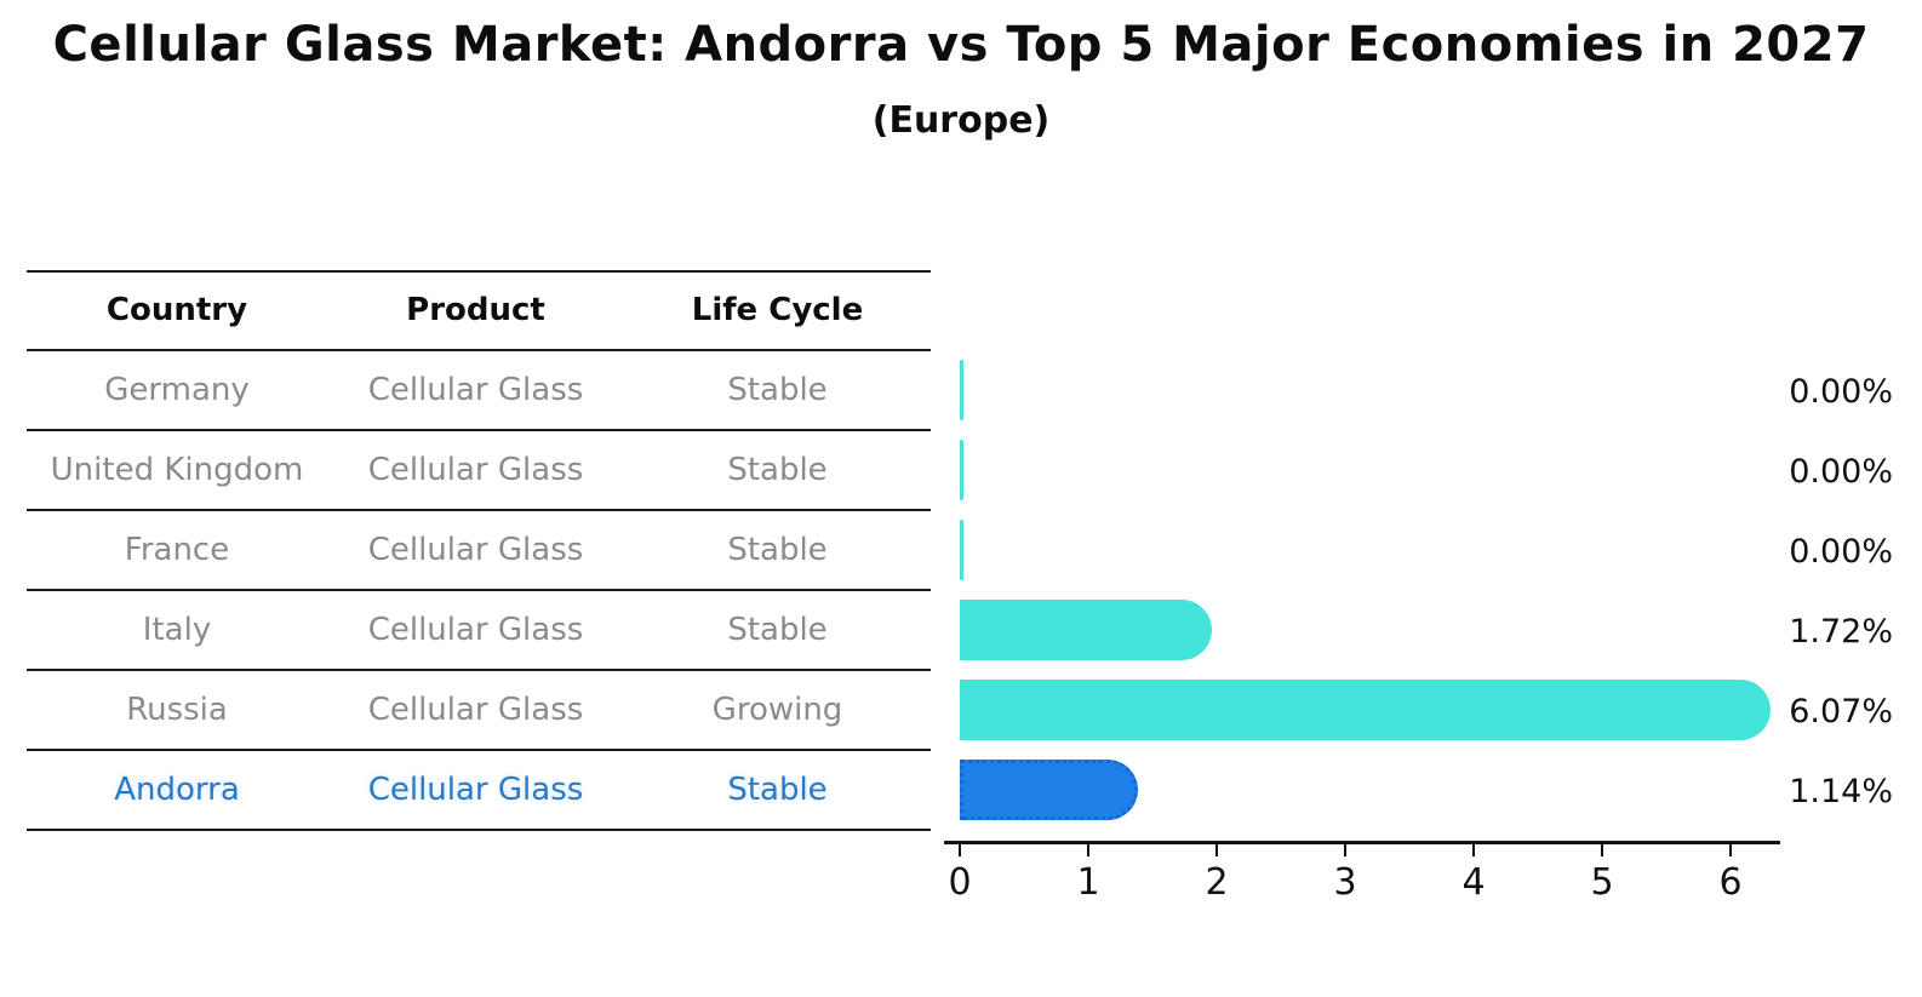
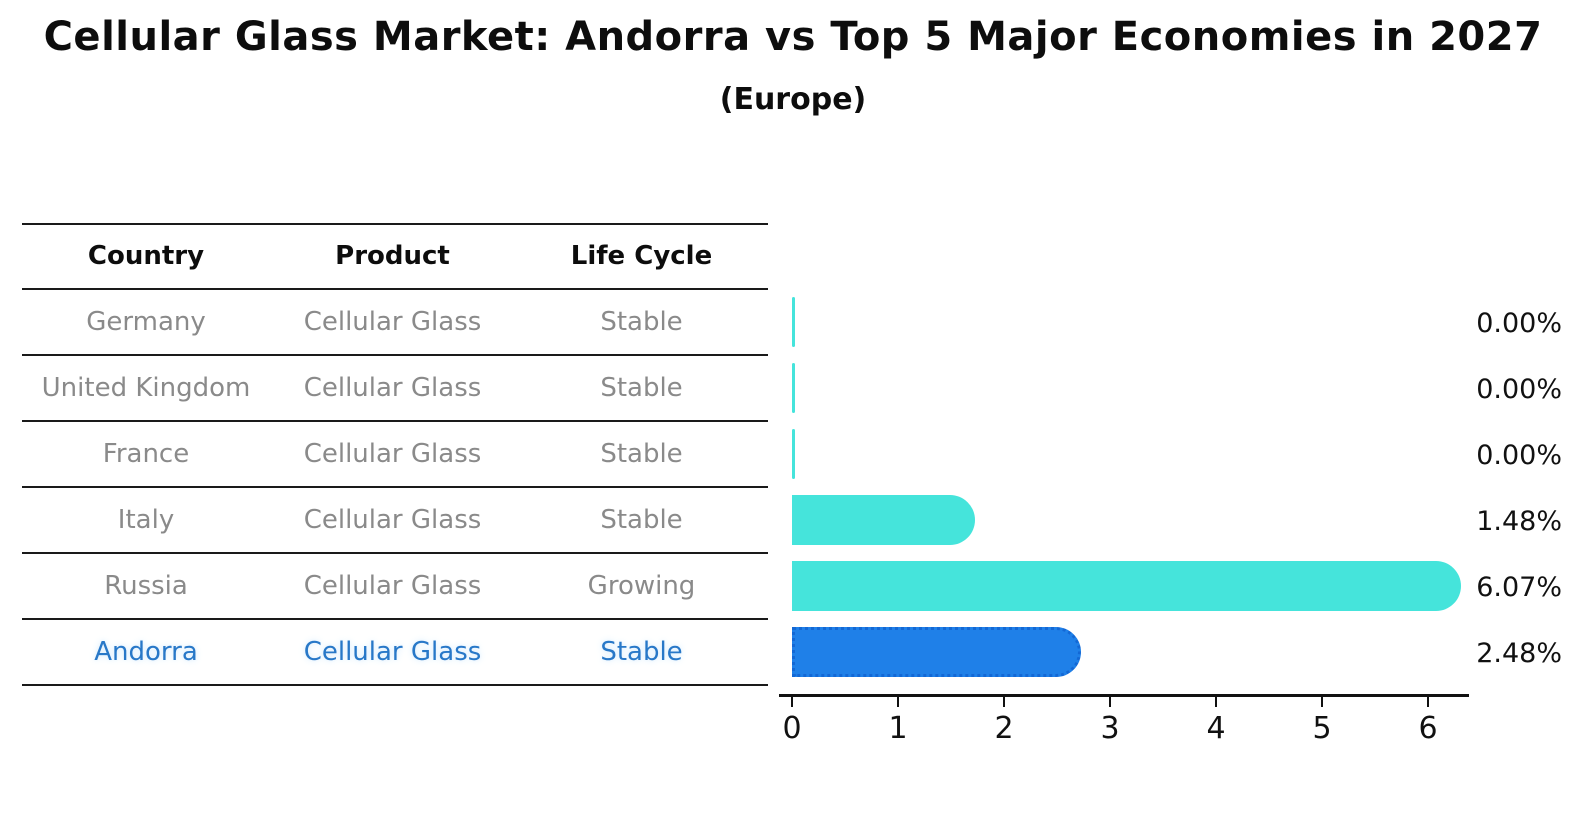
Italy: 1.72% -> 1.48%
Andorra: 1.14% -> 2.48%
